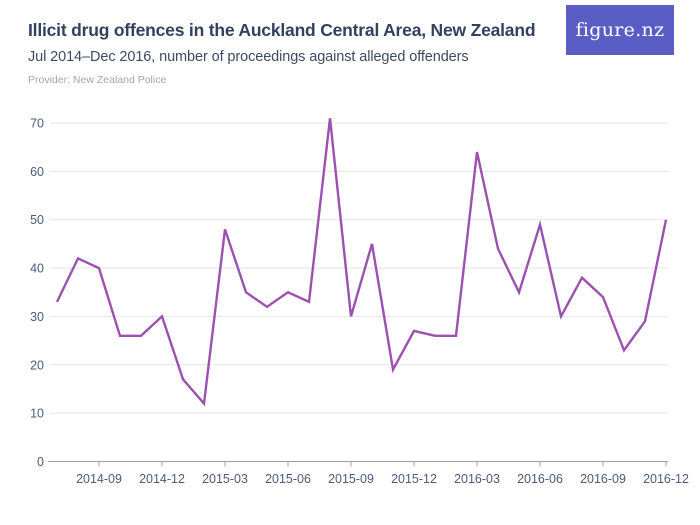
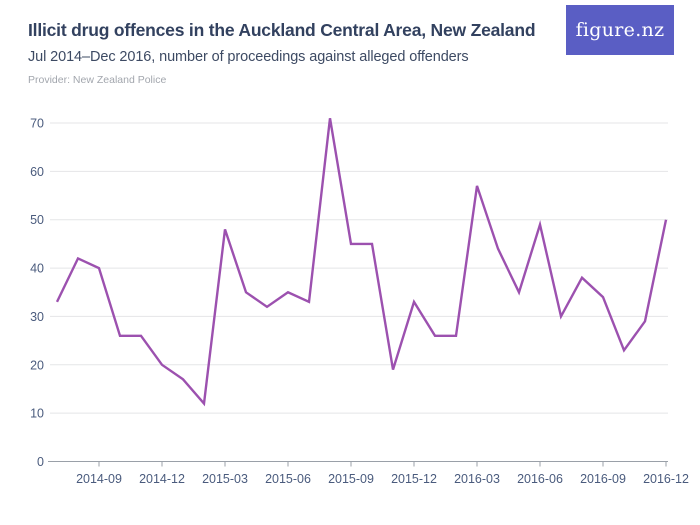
2014-12: 30 -> 20
2015-09: 30 -> 45
2015-12: 27 -> 33
2016-03: 64 -> 57
